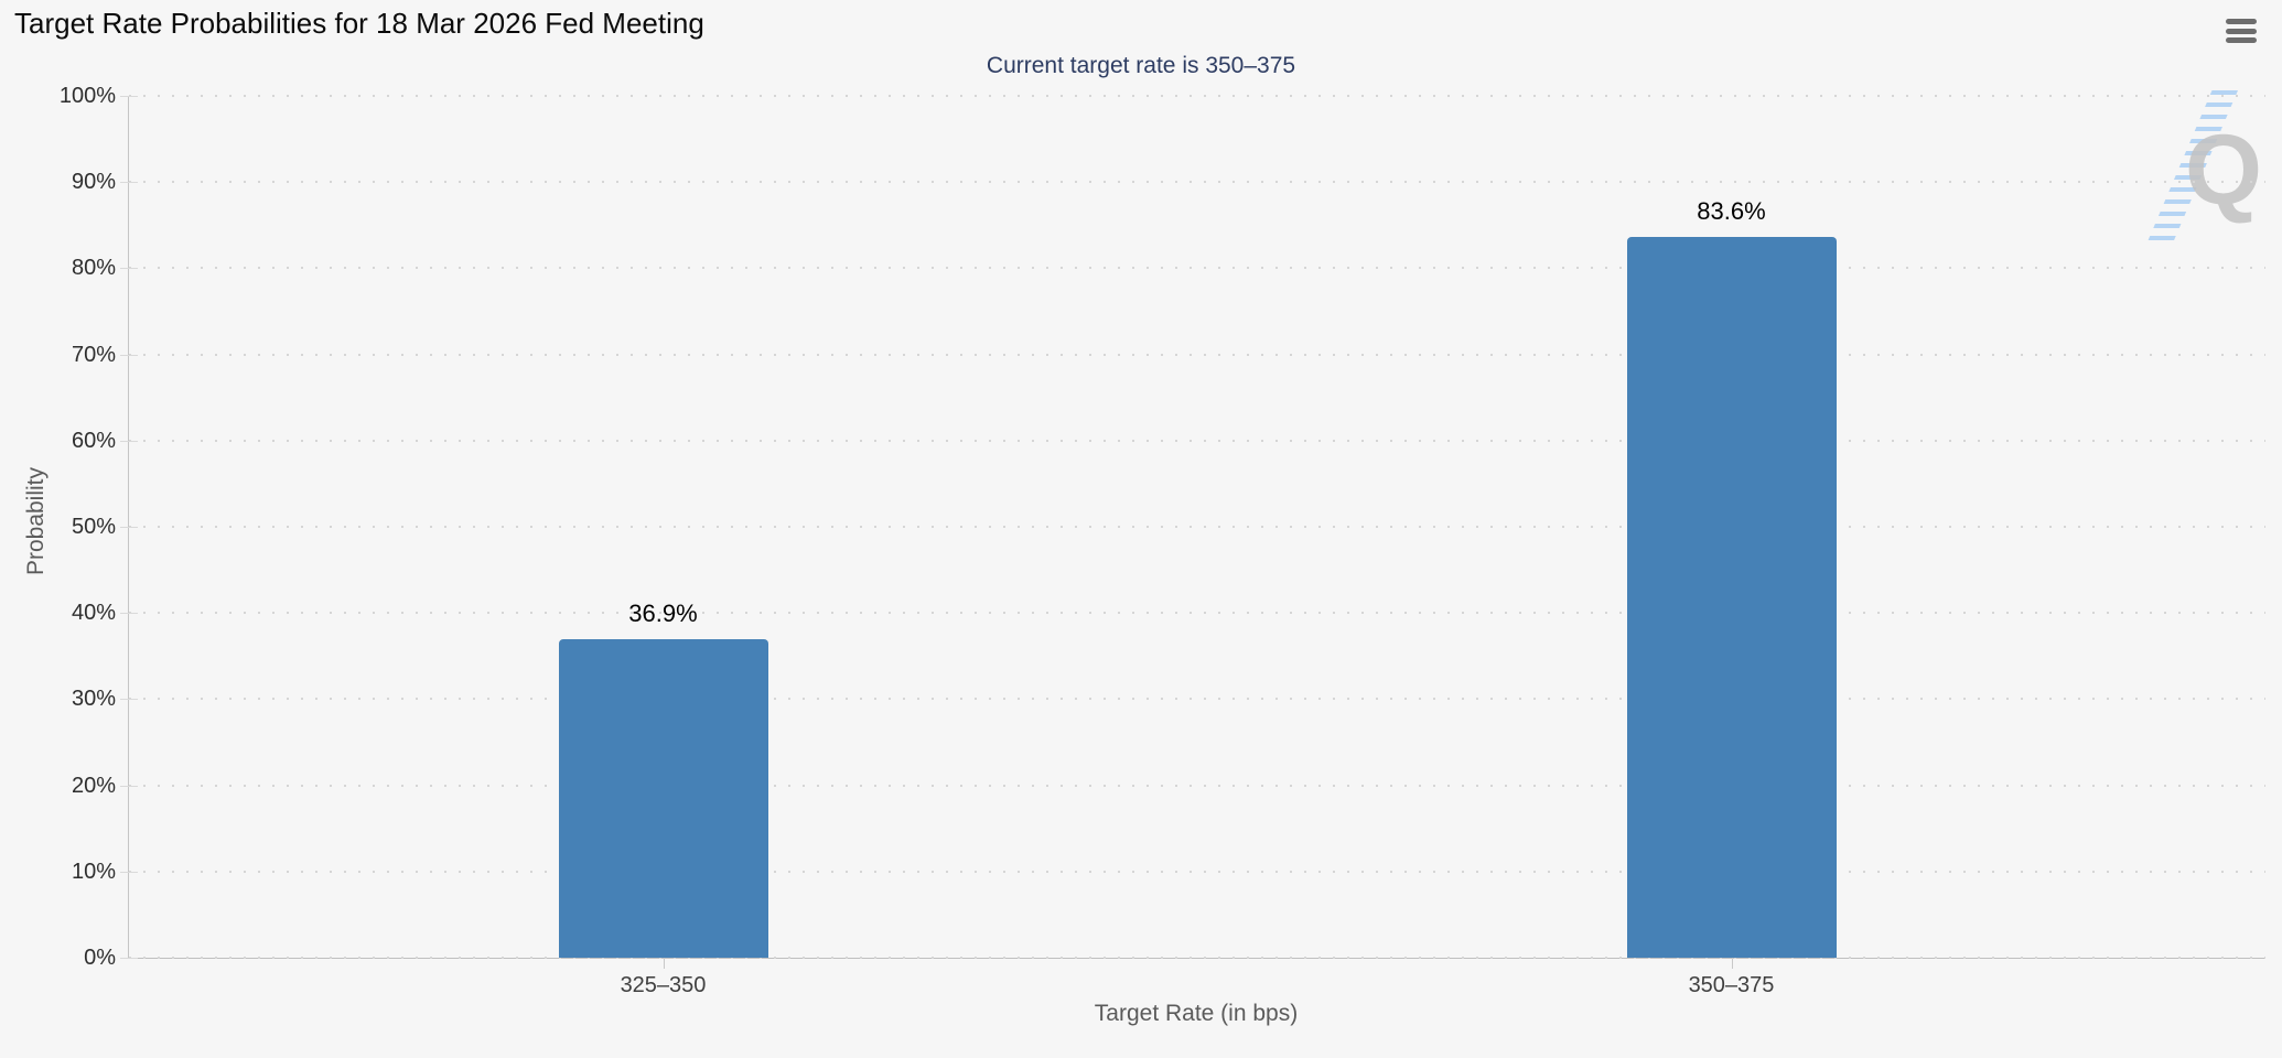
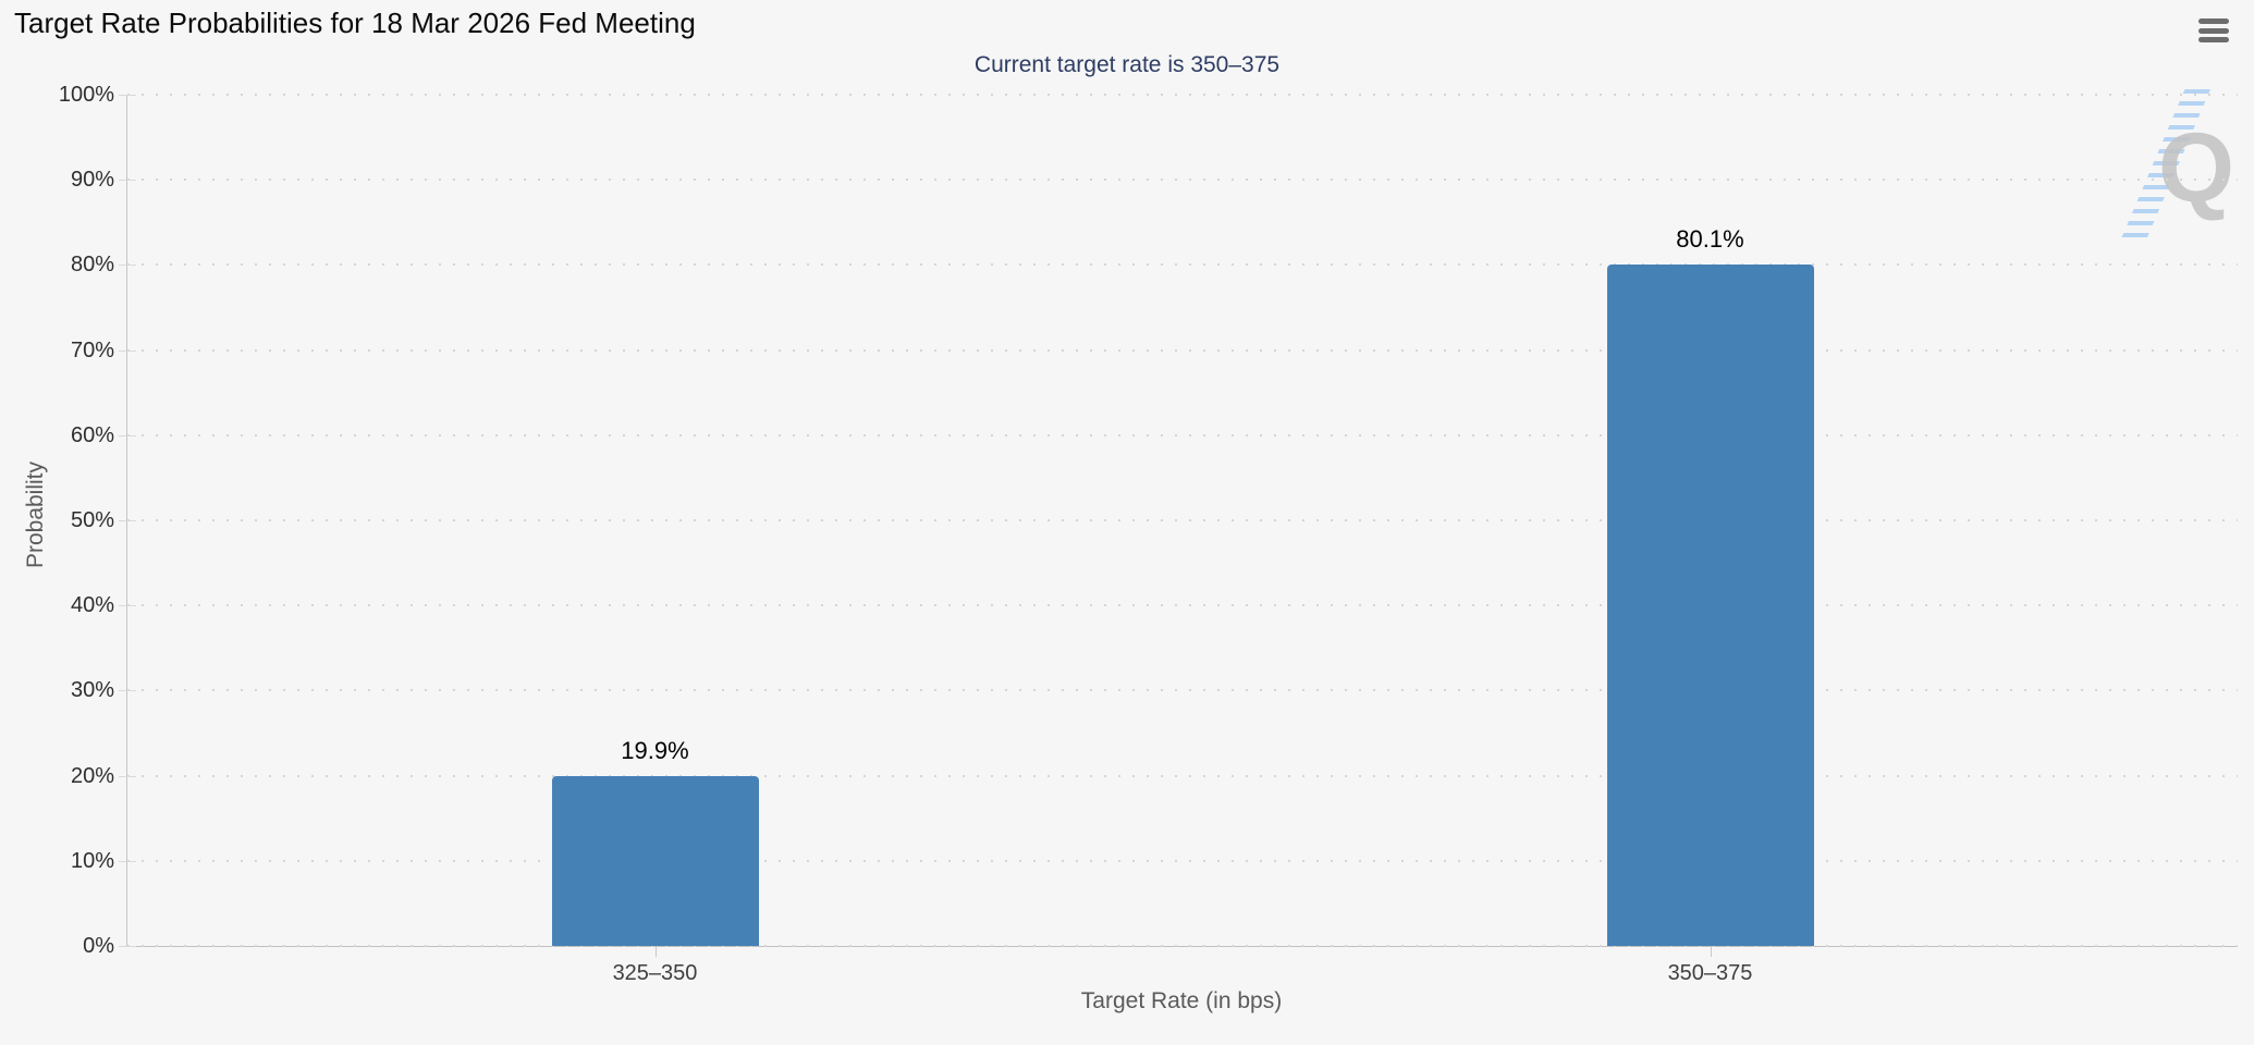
325–350: 36.9% -> 19.9%
350–375: 83.6% -> 80.1%
